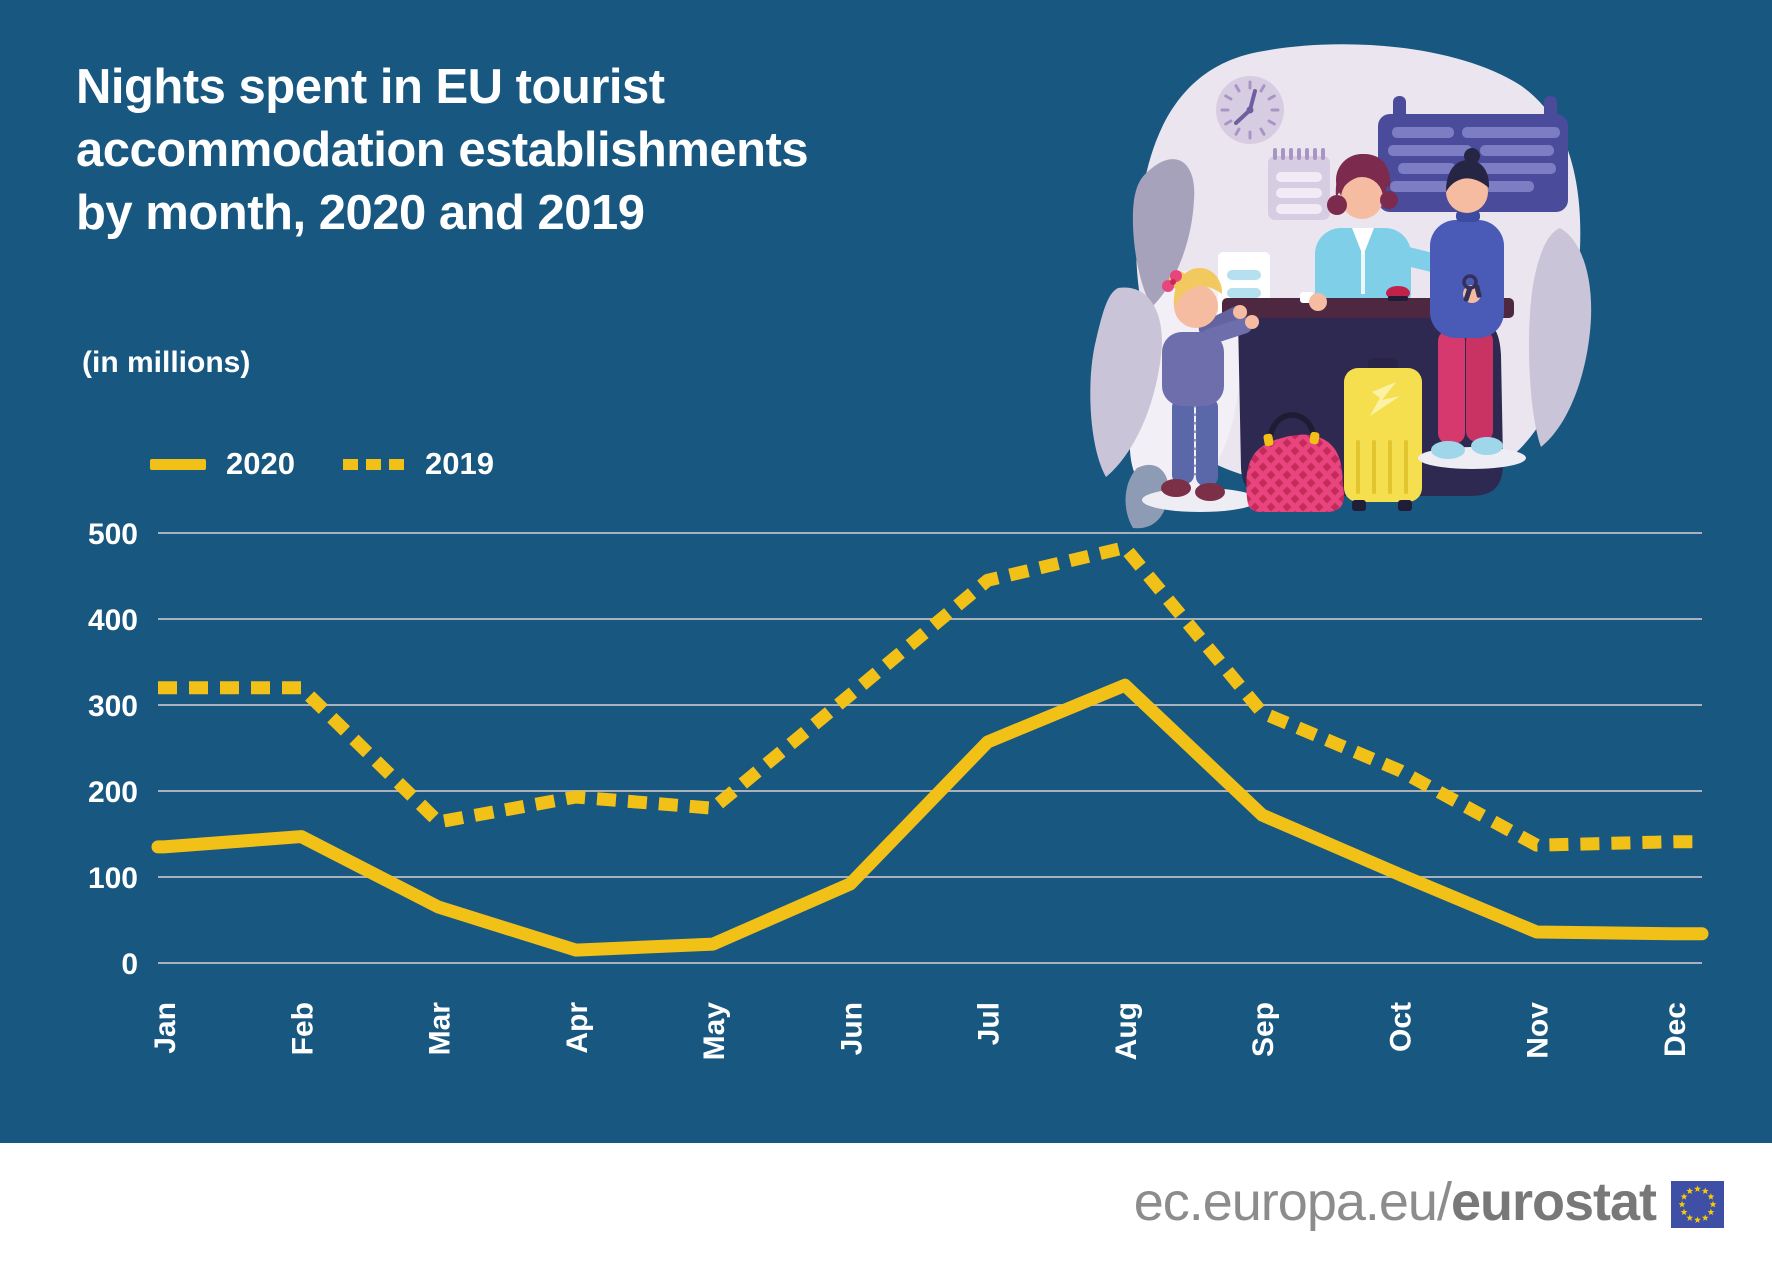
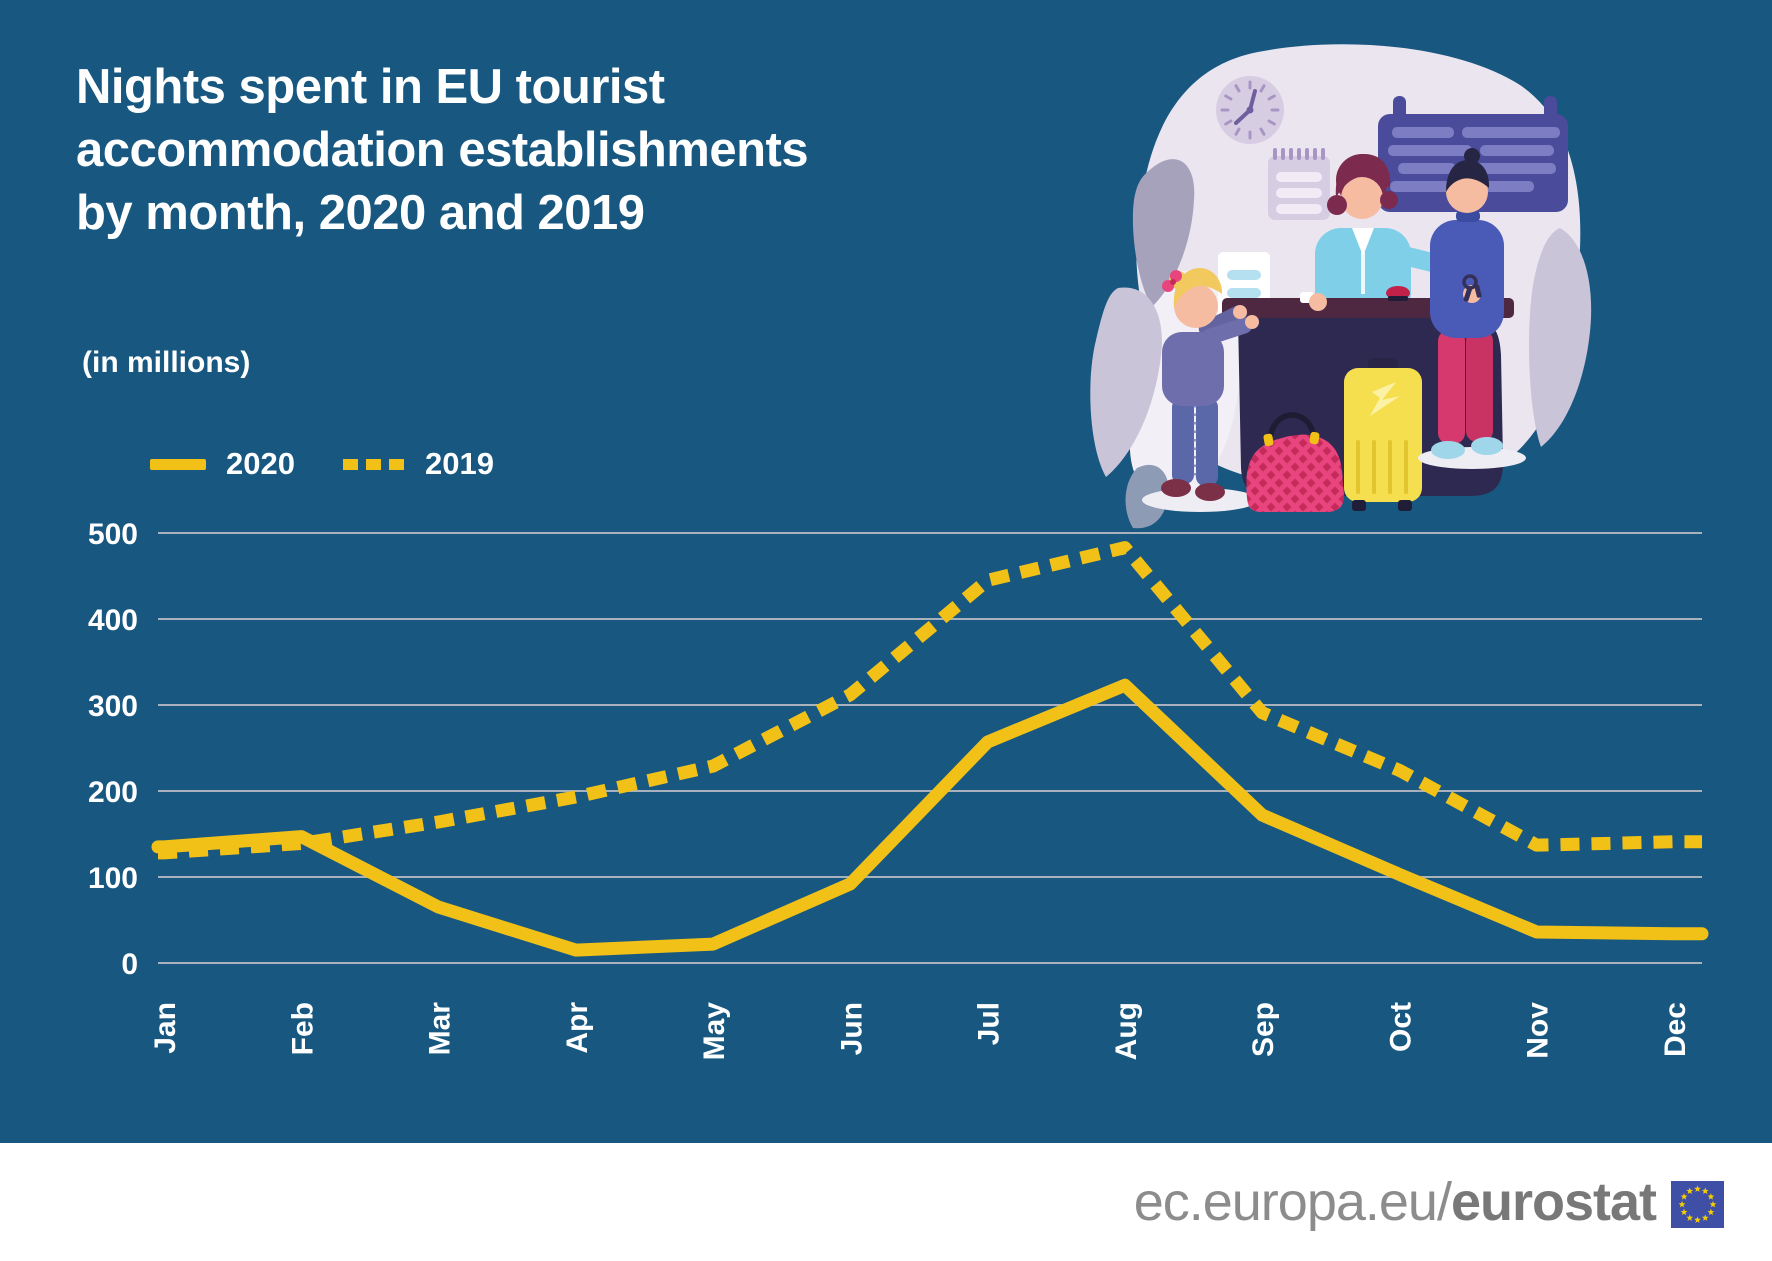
2019/Jan: 320 -> 130
2019/Feb: 320 -> 140
2019/May: 180 -> 230
